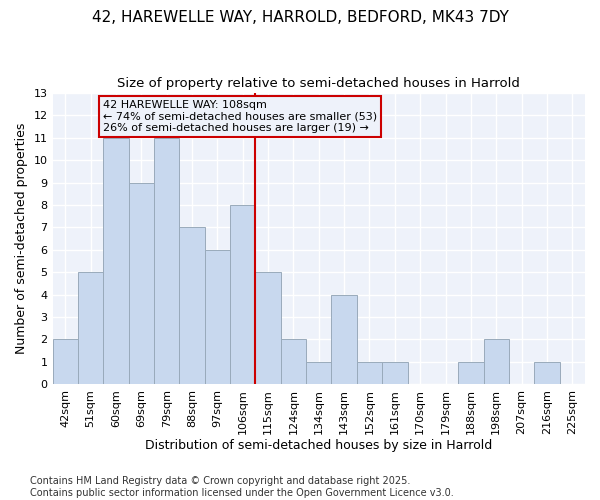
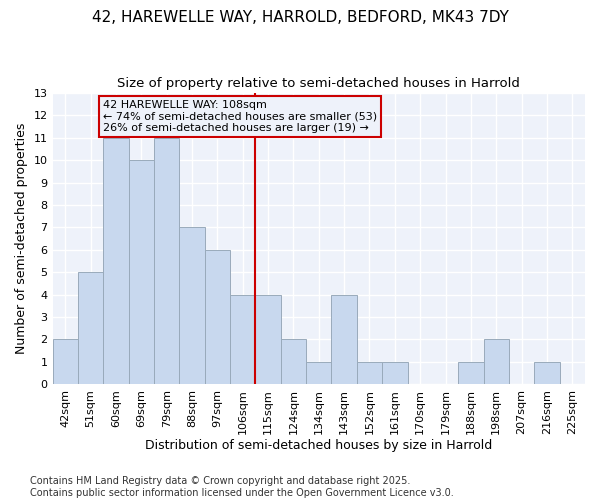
69sqm: 9 -> 10
106sqm: 8 -> 4
115sqm: 5 -> 4
